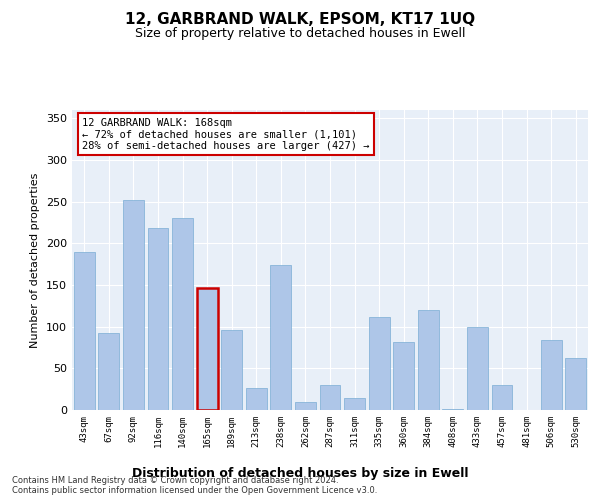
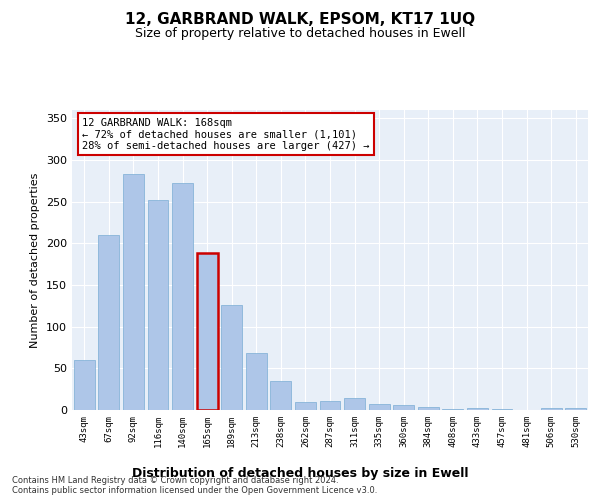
43sqm: 190 -> 60
67sqm: 92 -> 210
92sqm: 252 -> 283
116sqm: 218 -> 252
140sqm: 230 -> 272
165sqm: 146 -> 188
189sqm: 96 -> 126
213sqm: 26 -> 68
238sqm: 174 -> 35
287sqm: 30 -> 11
335sqm: 112 -> 7
360sqm: 82 -> 6
384sqm: 120 -> 4
433sqm: 100 -> 3
457sqm: 30 -> 1
506sqm: 84 -> 2
530sqm: 62 -> 3
